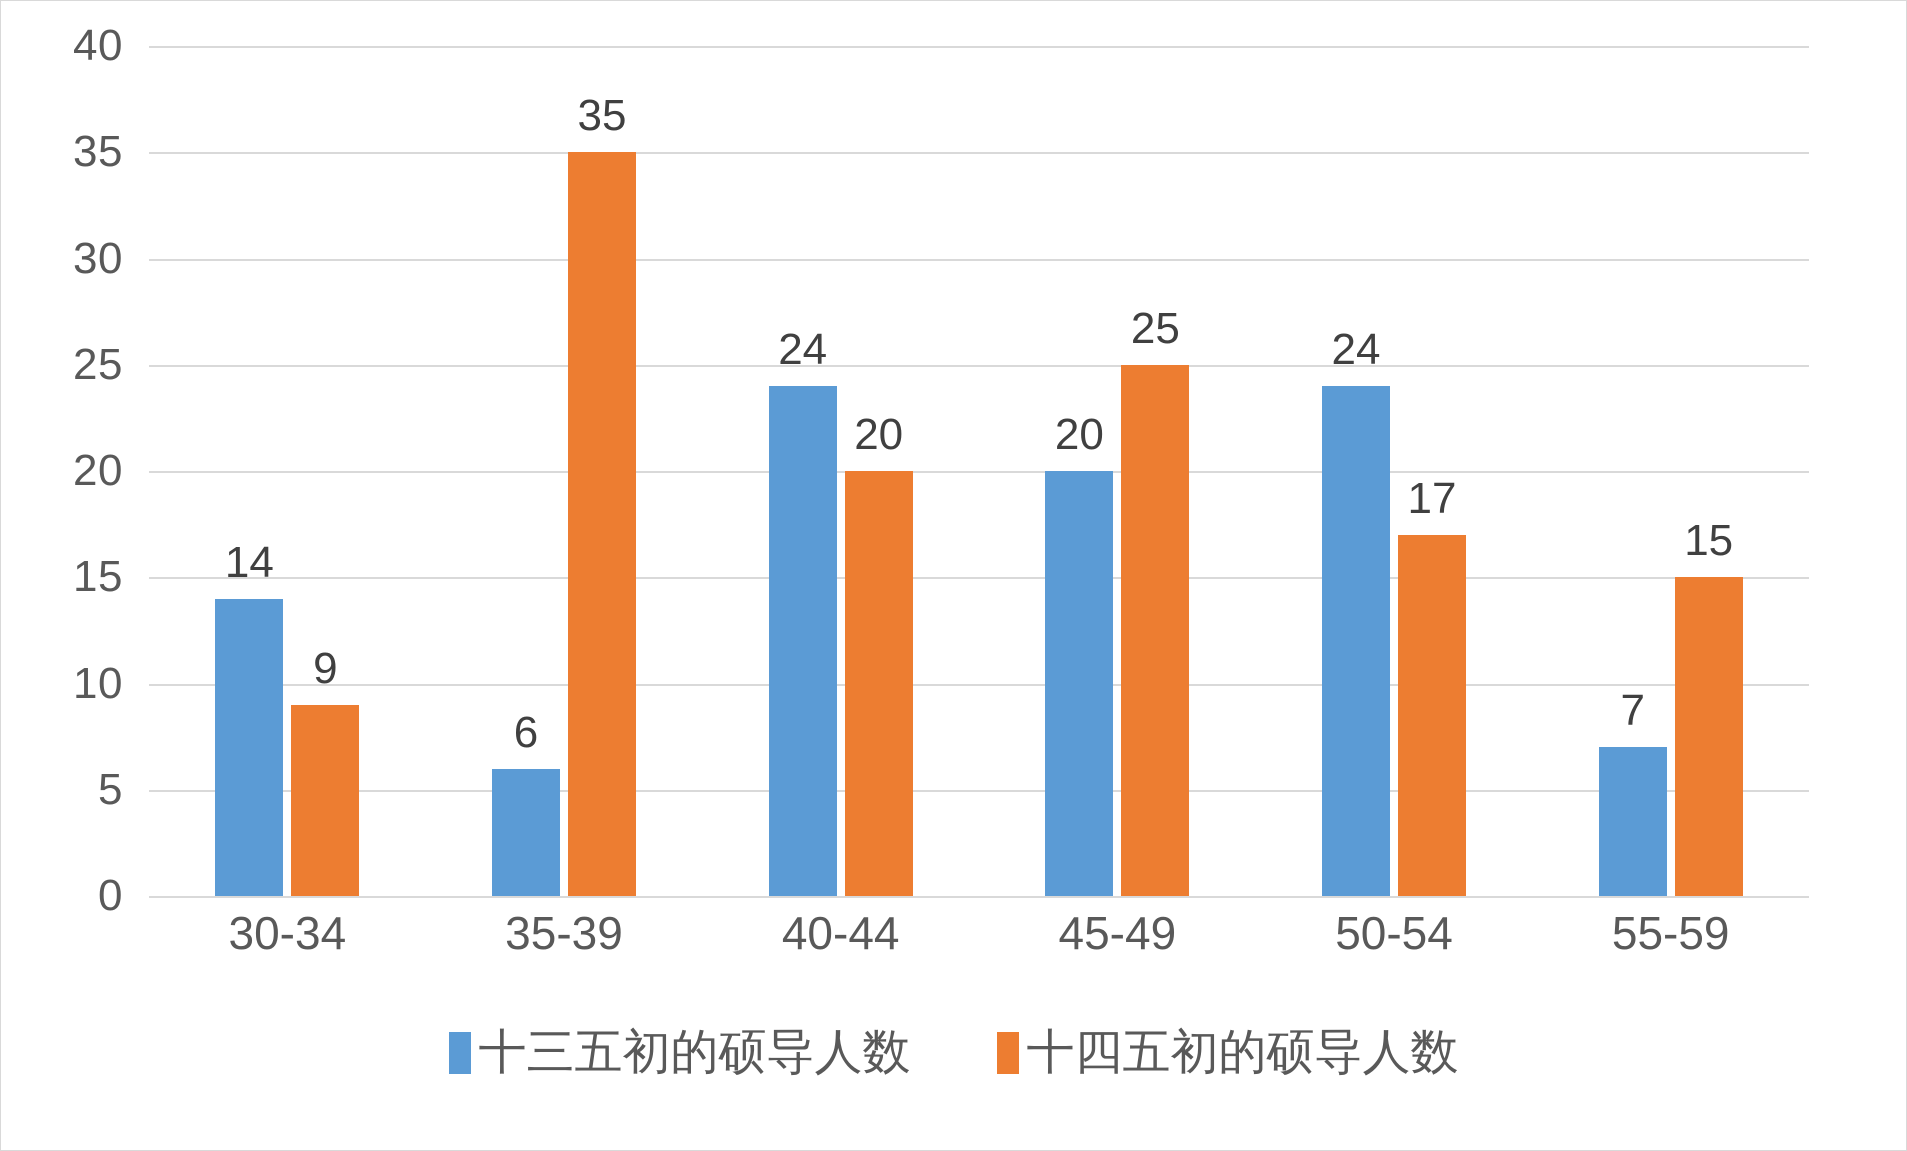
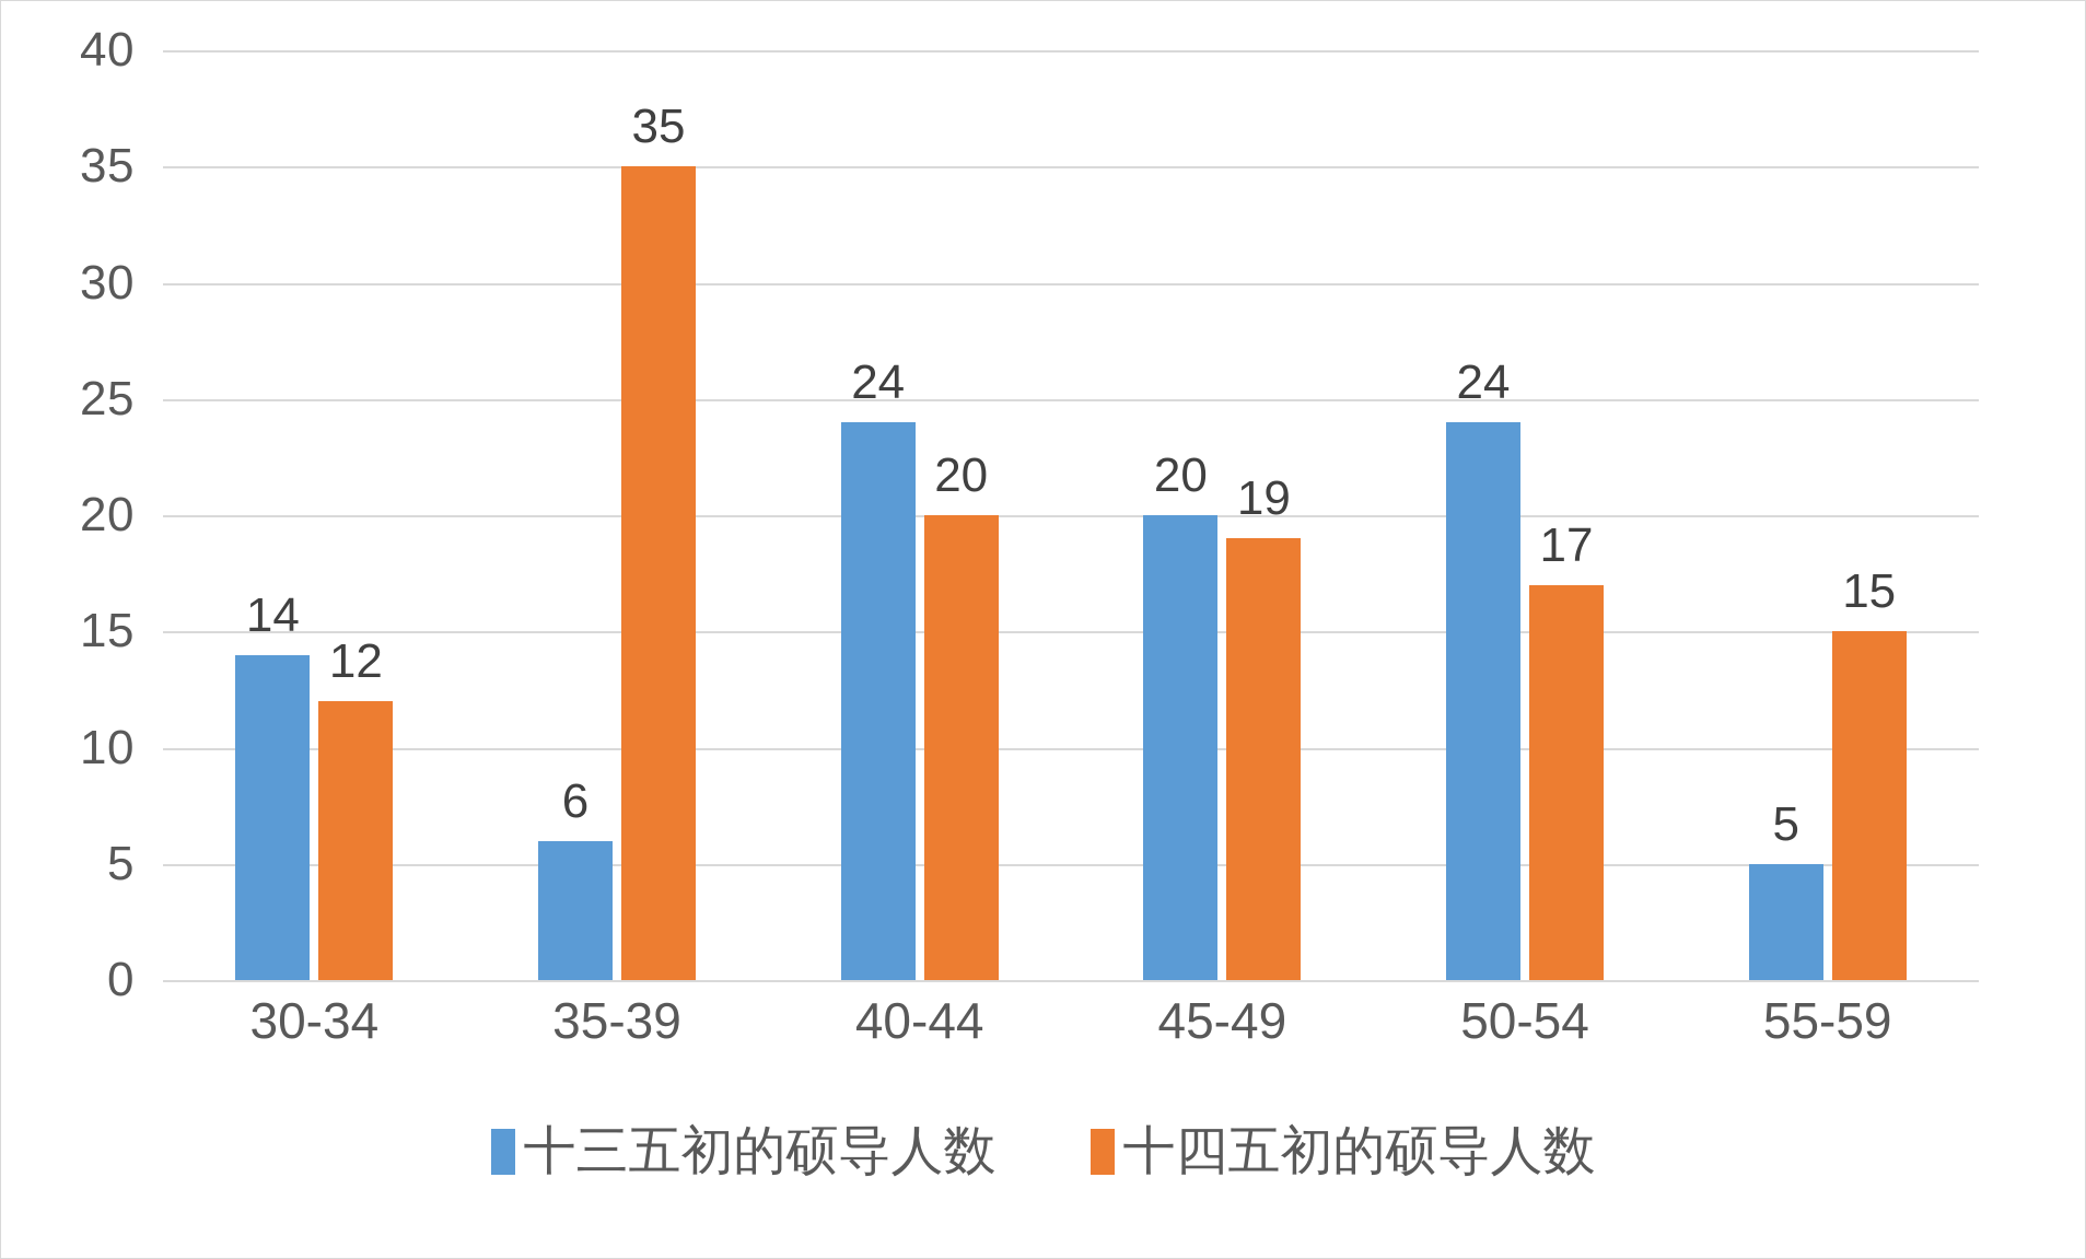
十四五初的硕导人数/30-34: 9 -> 12
十四五初的硕导人数/45-49: 25 -> 19
十三五初的硕导人数/55-59: 7 -> 5
